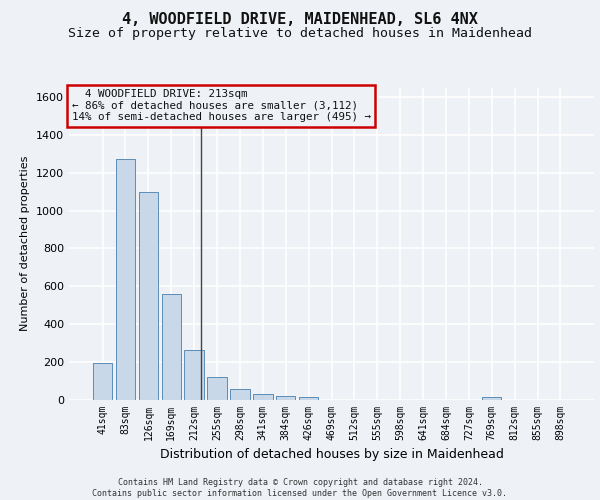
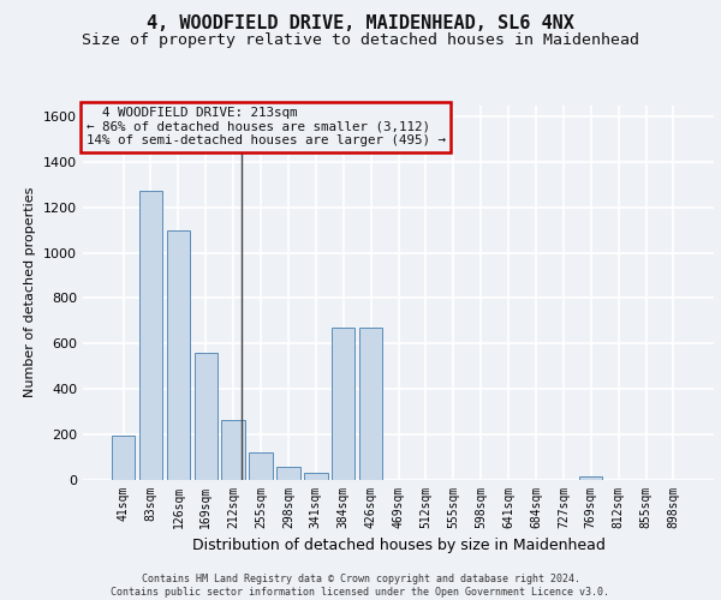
384sqm: 20 -> 670
426sqm: 20 -> 670
